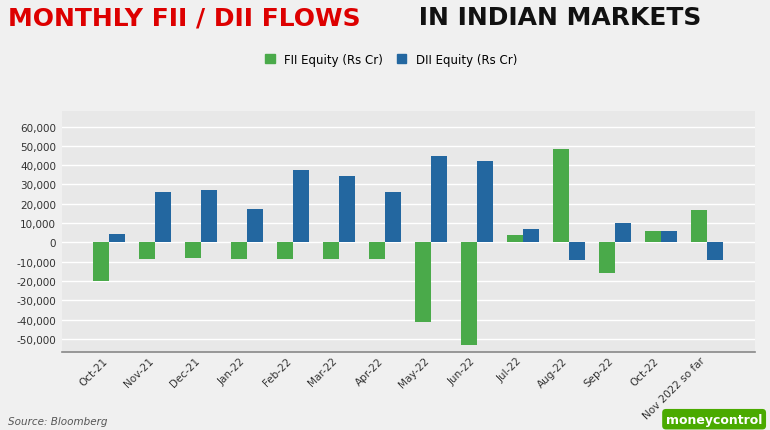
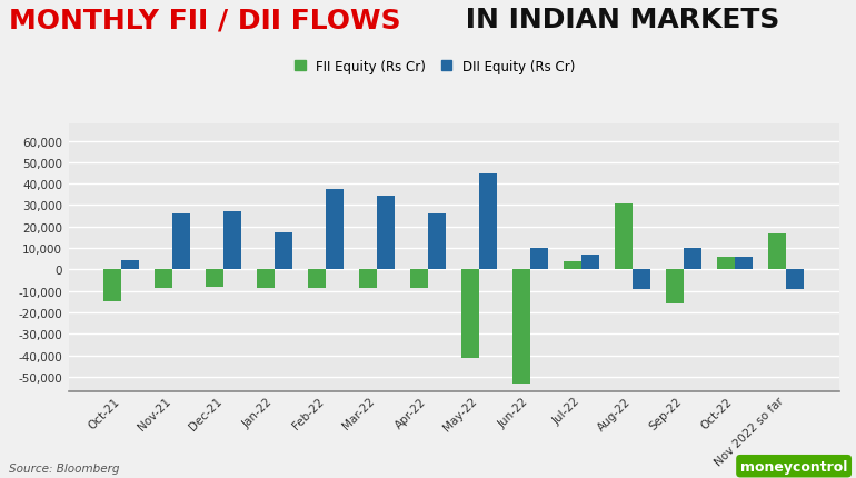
FII Equity (Rs Cr)/Oct-21: -20,000 -> -15,000
DII Equity (Rs Cr)/Jun-22: 42,000 -> 10,000
FII Equity (Rs Cr)/Aug-22: 48,000 -> 31,000
